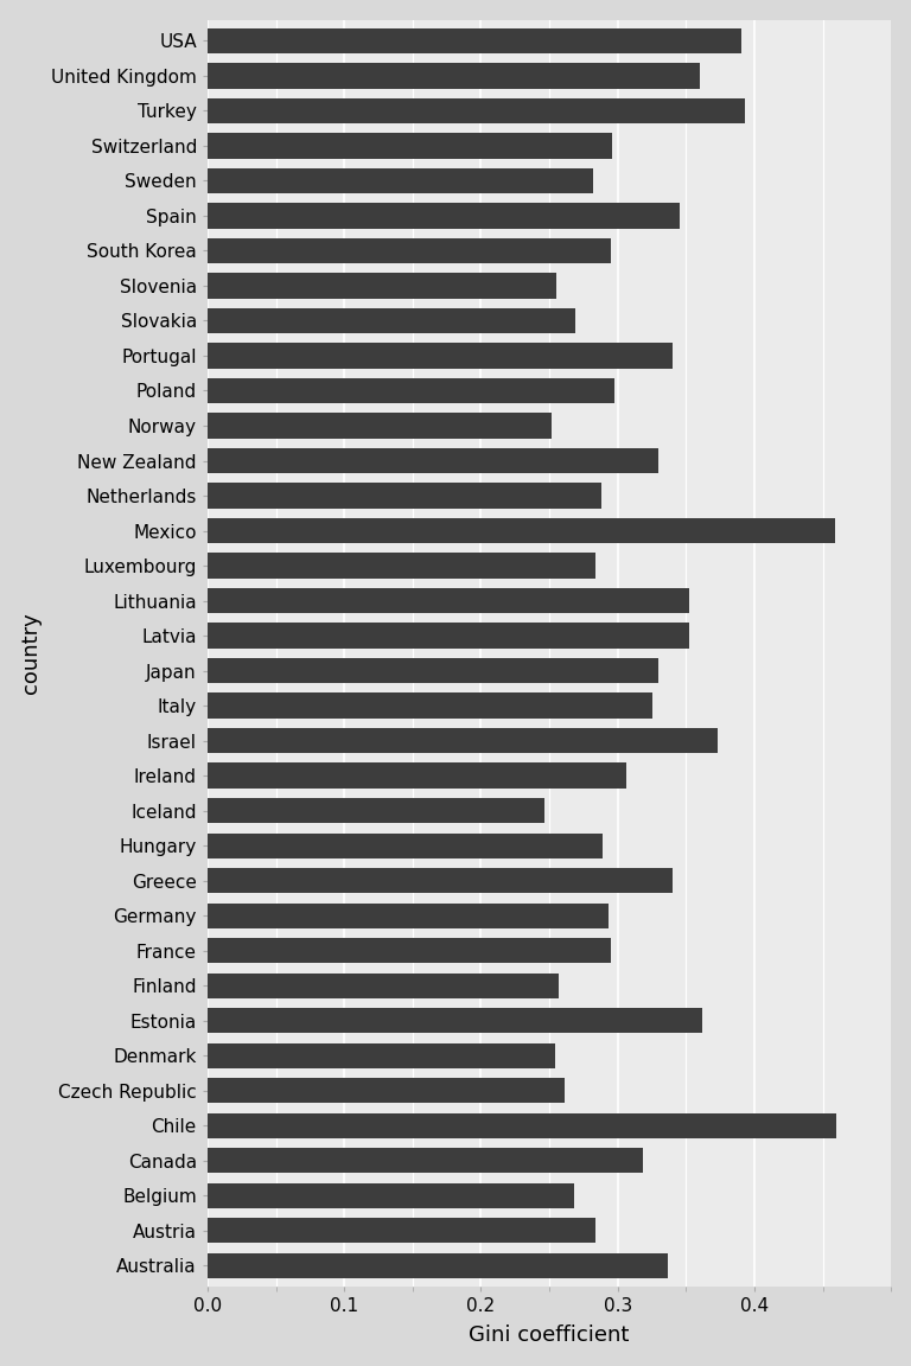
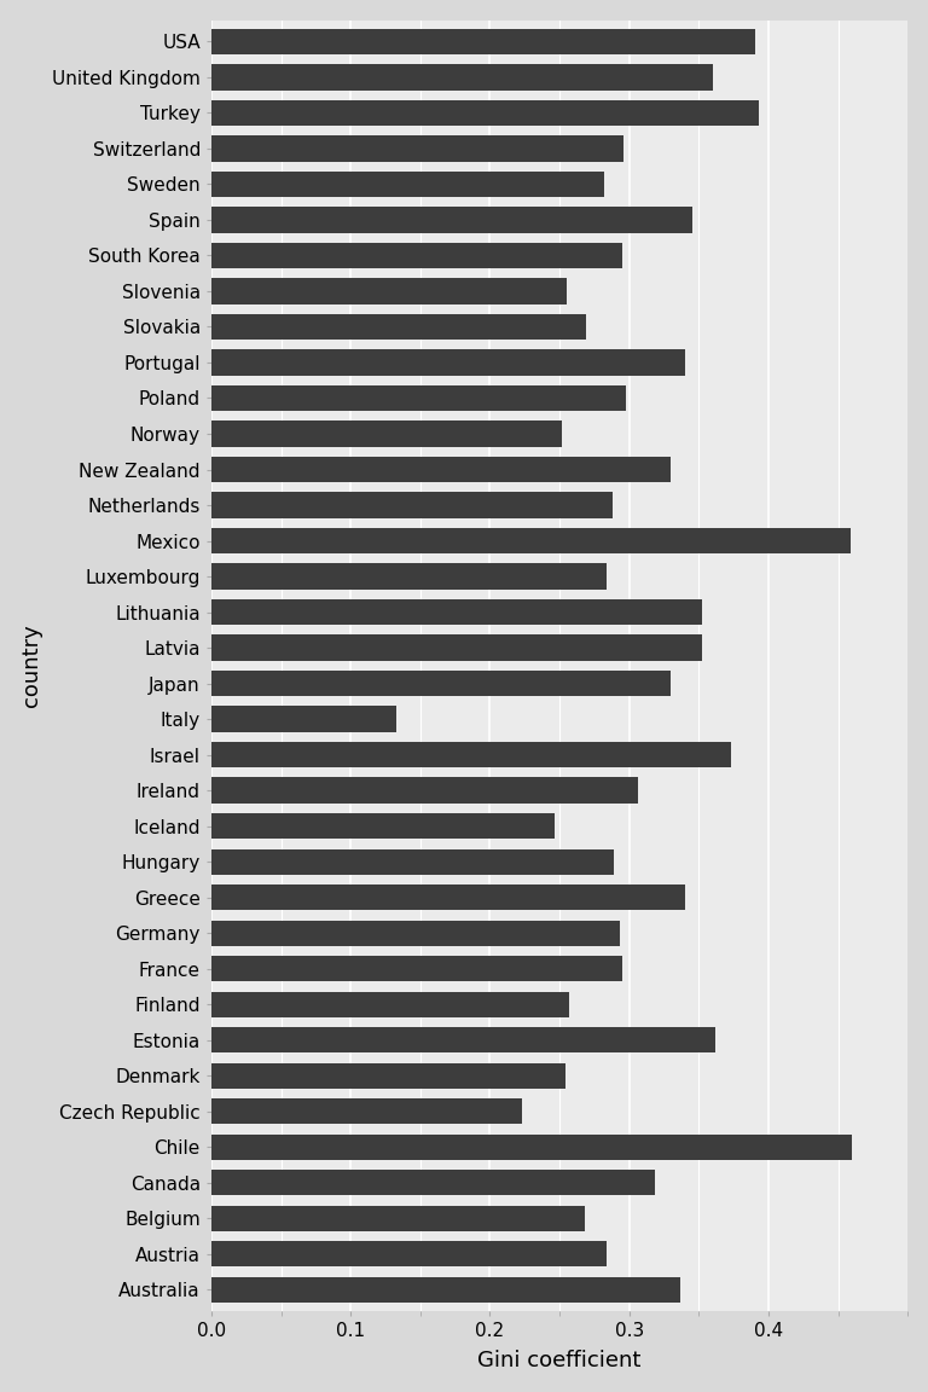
Italy: 0.325 -> 0.133
Czech Republic: 0.261 -> 0.223
